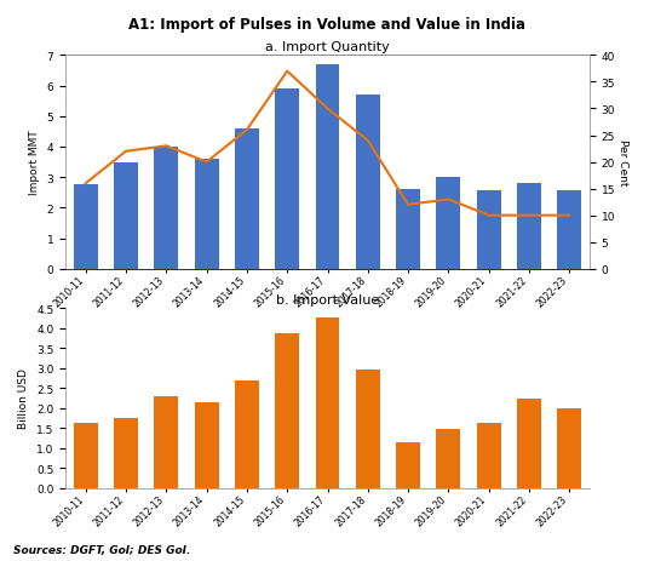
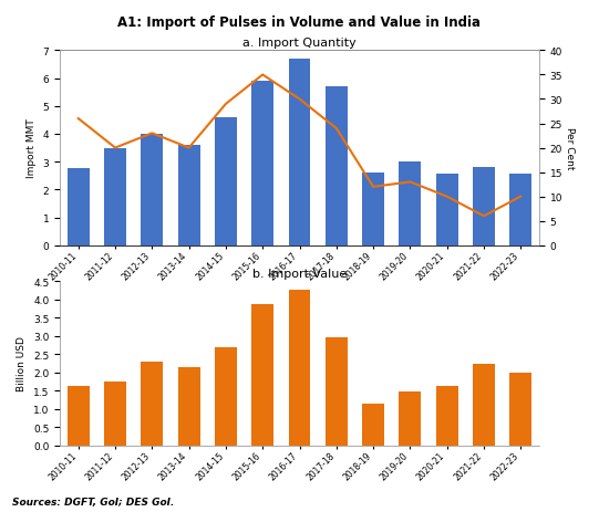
a. Import Quantity/Share of Production (RHS)/2010-11: 16 -> 26
a. Import Quantity/Share of Production (RHS)/2011-12: 22 -> 20
a. Import Quantity/Share of Production (RHS)/2014-15: 26 -> 29
a. Import Quantity/Share of Production (RHS)/2015-16: 37 -> 35
a. Import Quantity/Share of Production (RHS)/2021-22: 10 -> 6
